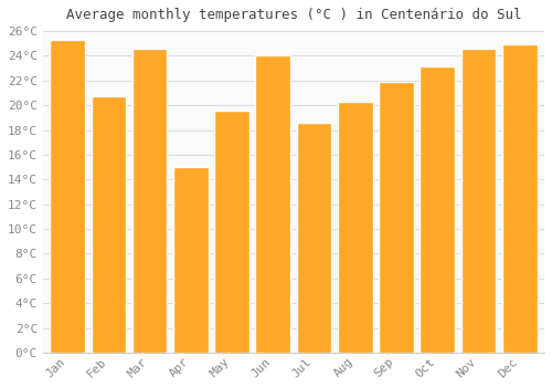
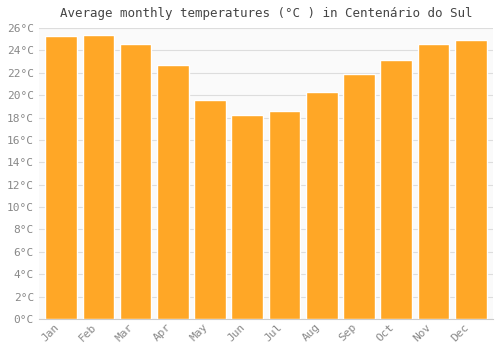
Feb: 20.7°C -> 25.4°C
Apr: 15.0°C -> 22.7°C
Jun: 24.0°C -> 18.2°C
